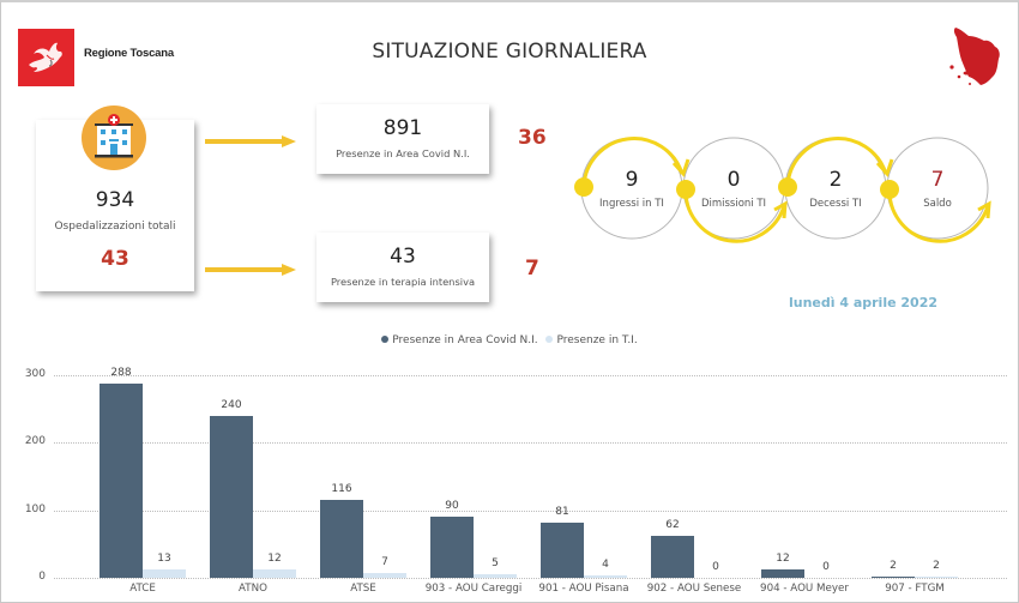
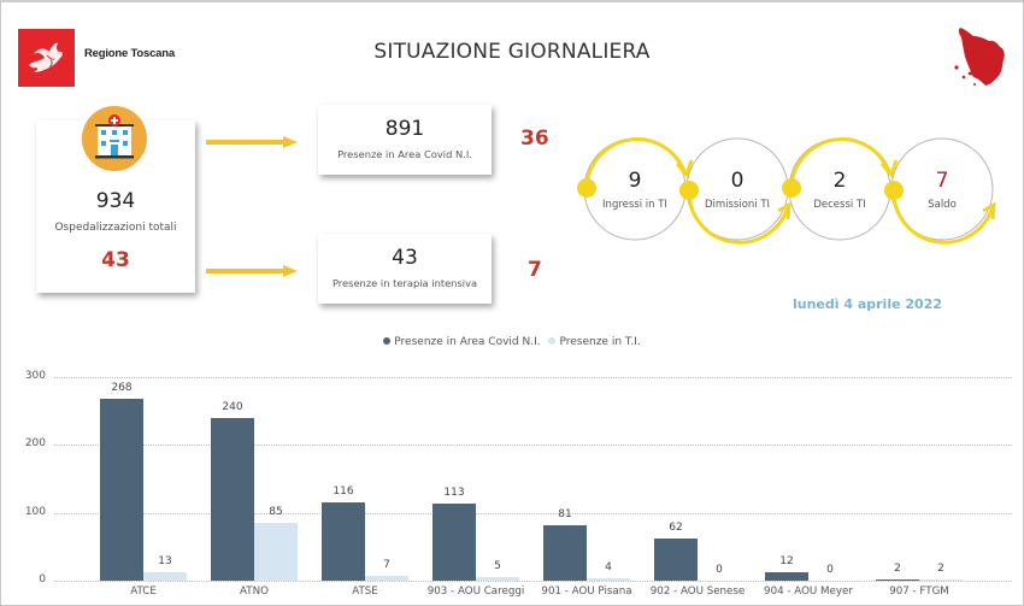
Presenze in Area Covid N.I./ATCE: 288 -> 268
Presenze in T.I./ATNO: 12 -> 85
Presenze in Area Covid N.I./903 - AOU Careggi: 90 -> 113
